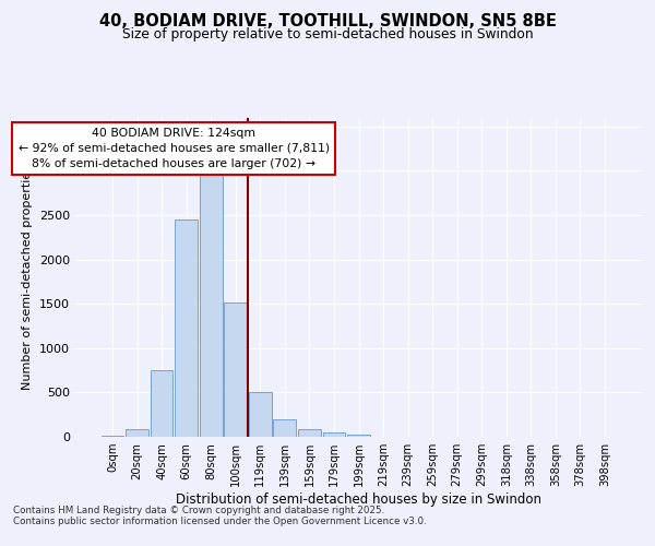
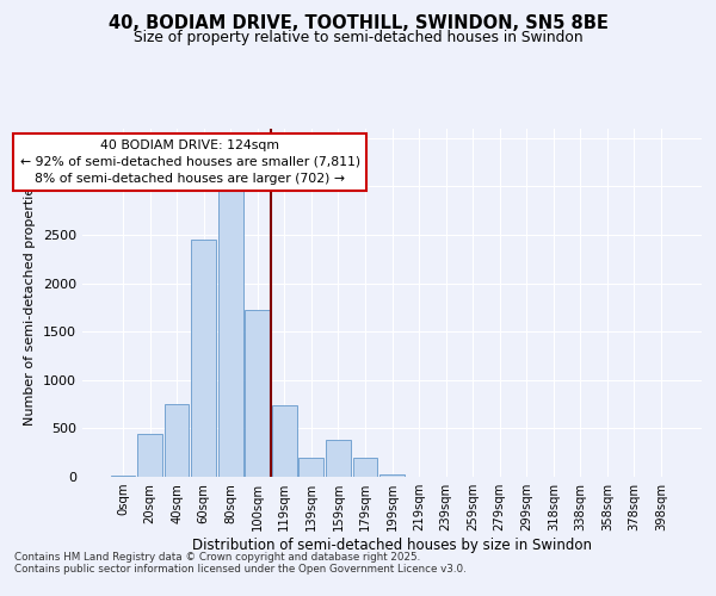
20sqm: 80 -> 440
100sqm: 1510 -> 1720
119sqm: 500 -> 740
159sqm: 90 -> 380
179sqm: 60 -> 200
